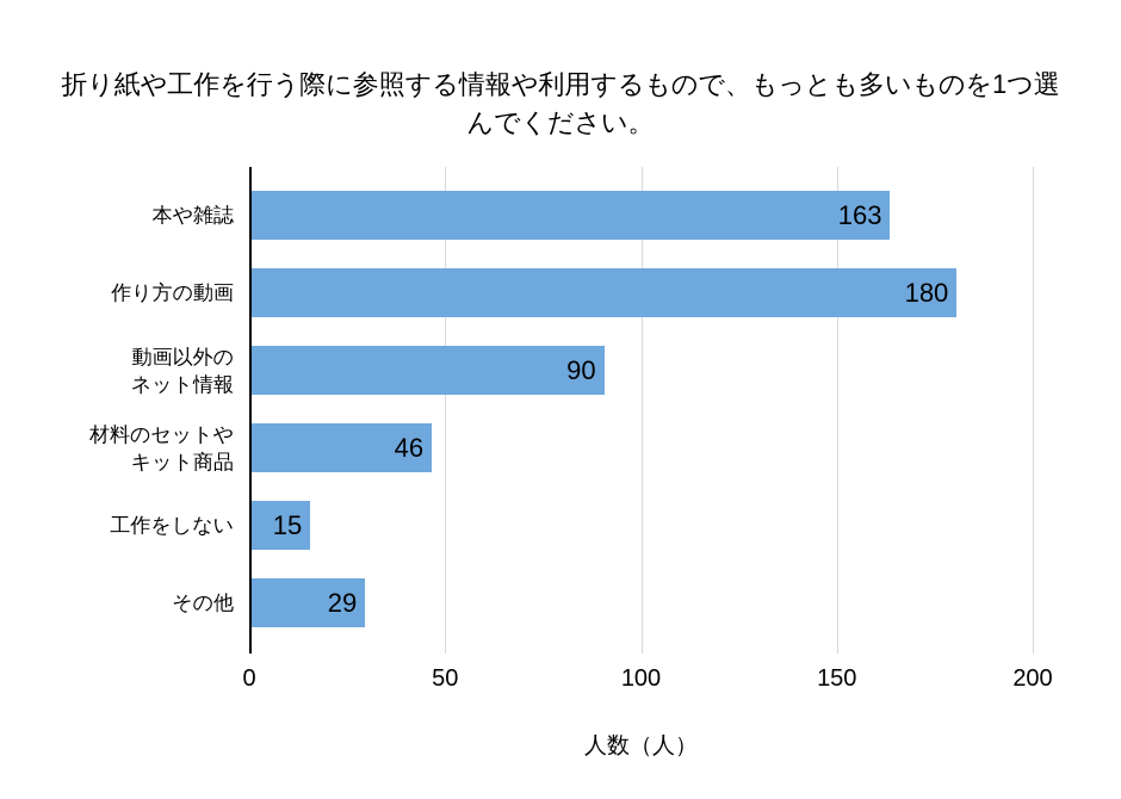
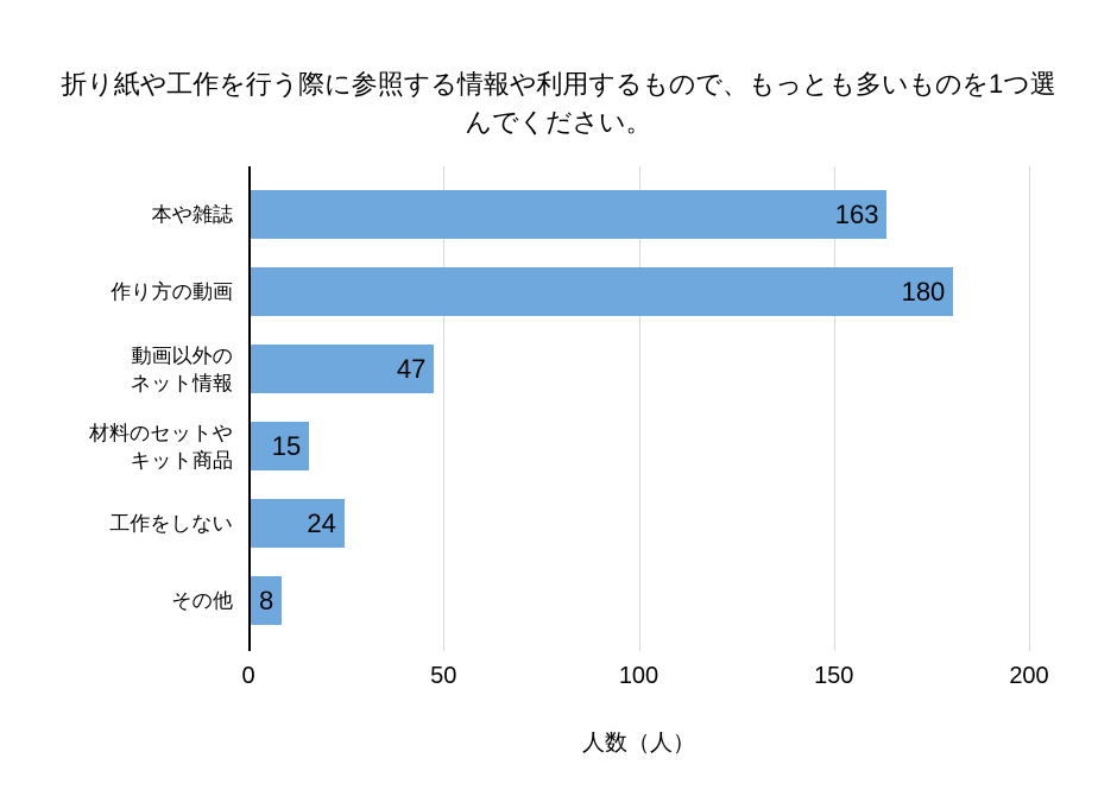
動画以外の ネット情報: 90 -> 47
材料のセットや キット商品: 46 -> 15
工作をしない: 15 -> 24
その他: 29 -> 8
